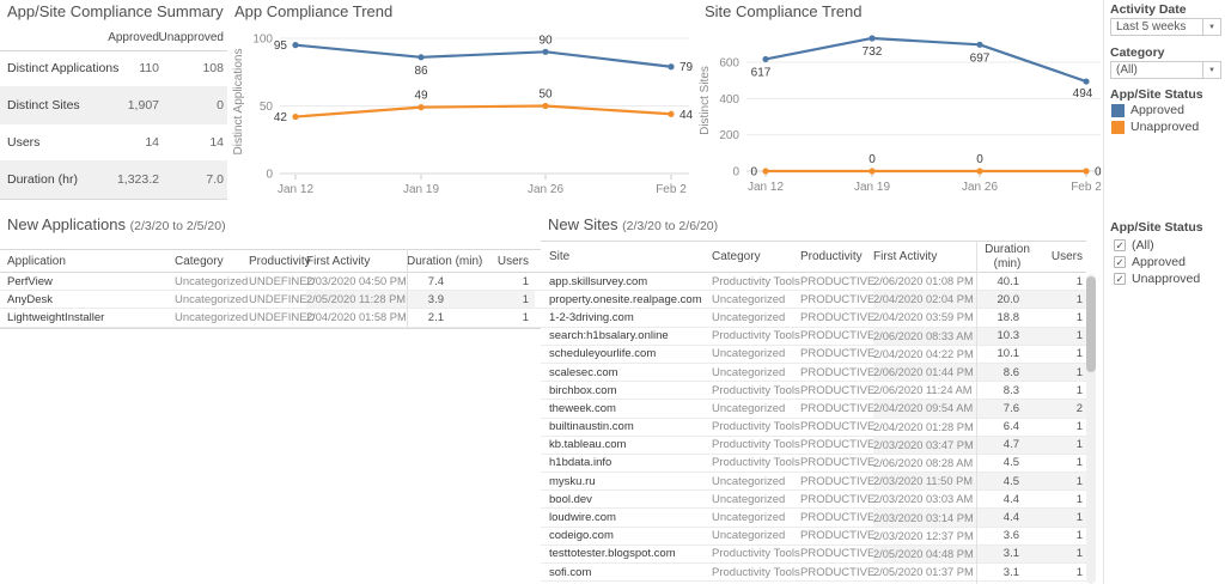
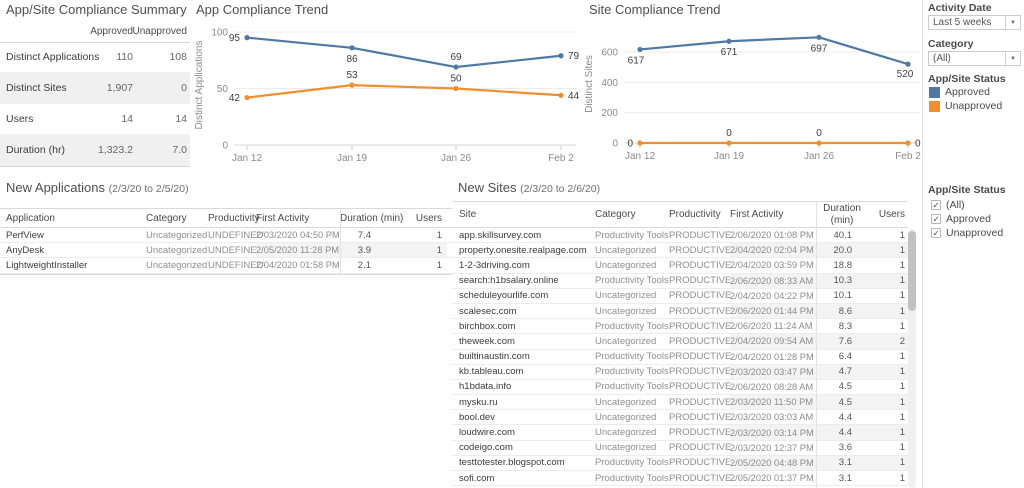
App Compliance Trend/Unapproved/Jan 19: 49 -> 53
App Compliance Trend/Approved/Jan 26: 90 -> 69
Site Compliance Trend/Approved/Jan 19: 732 -> 671
Site Compliance Trend/Approved/Feb 2: 494 -> 520
